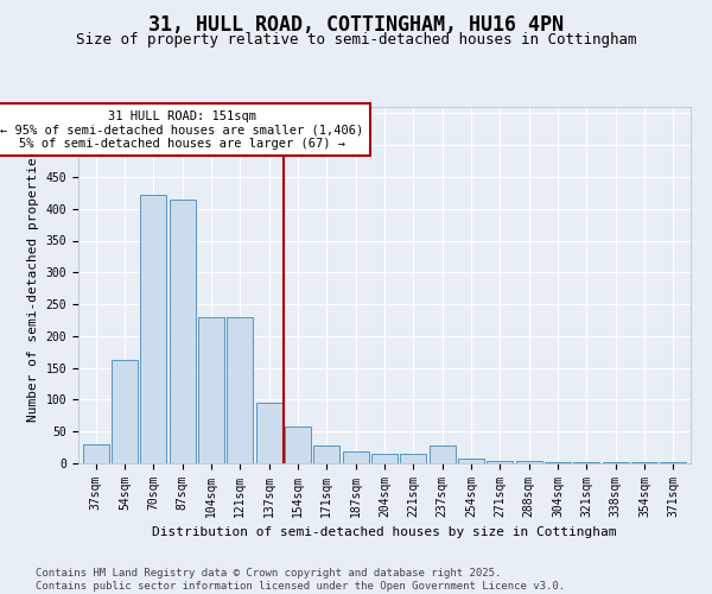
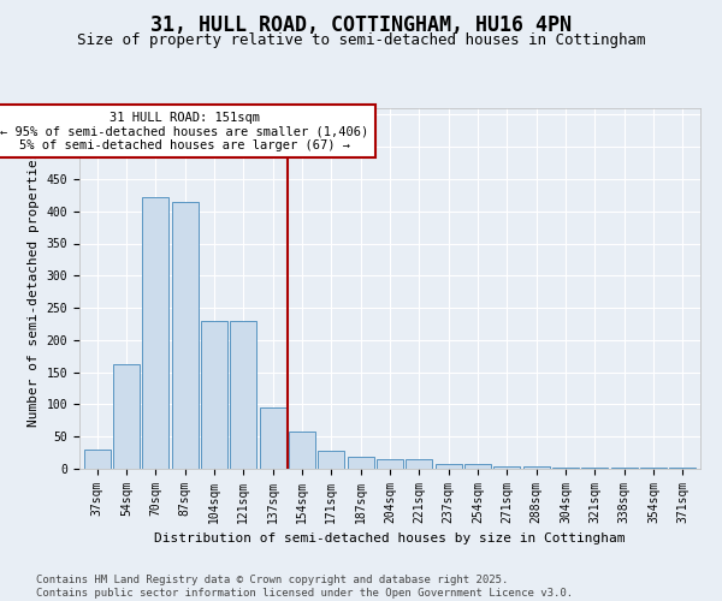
237sqm: 28 -> 8
